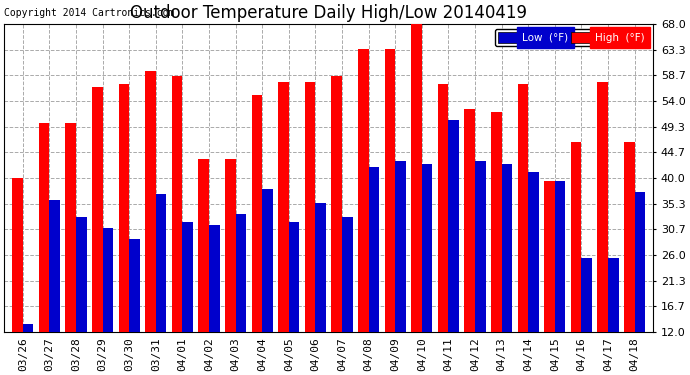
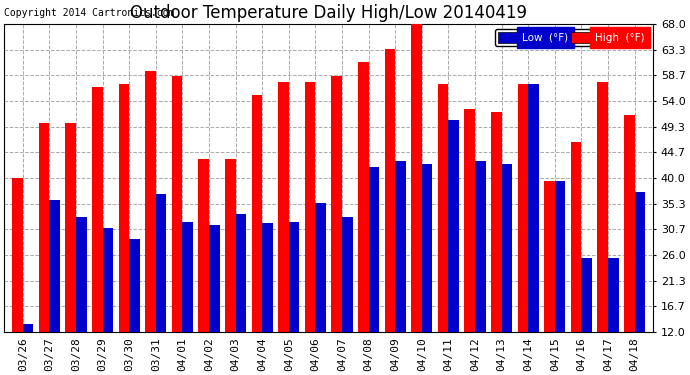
Low (°F)/04/04: 38.0 -> 31.8
High (°F)/04/08: 63.5 -> 61.0
Low (°F)/04/14: 41.0 -> 57.0
High (°F)/04/18: 46.5 -> 51.4
